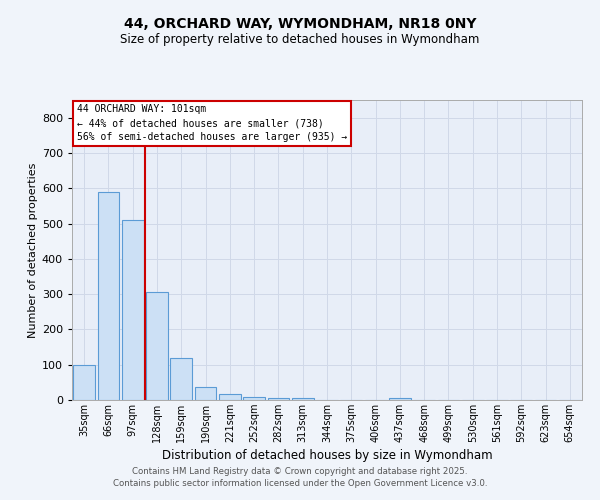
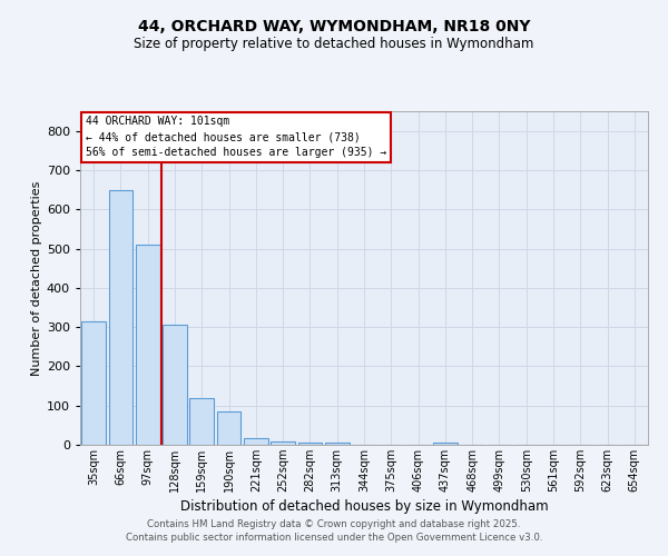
35sqm: 100 -> 315
66sqm: 590 -> 650
190sqm: 38 -> 85
